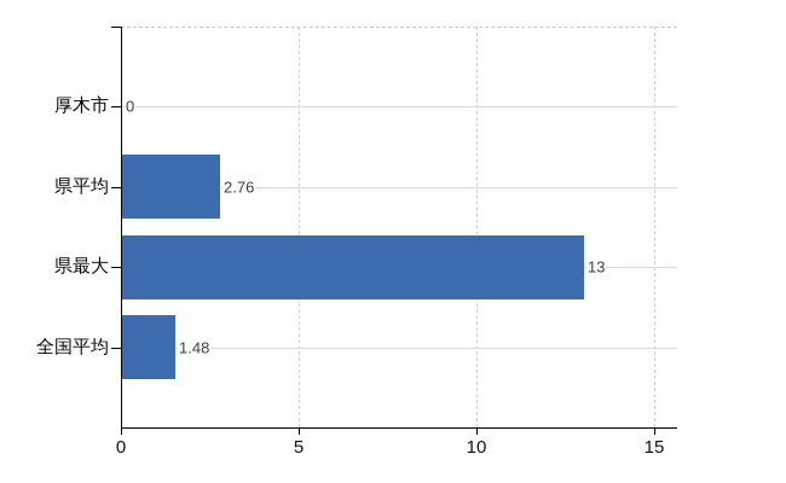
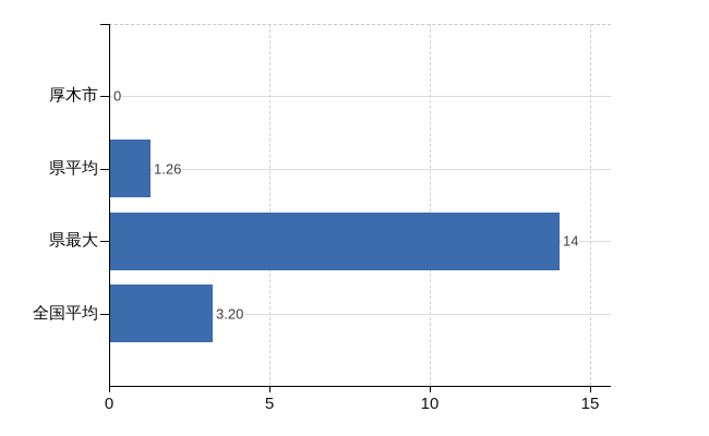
県平均: 2.76 -> 1.26
県最大: 13 -> 14
全国平均: 1.48 -> 3.20
